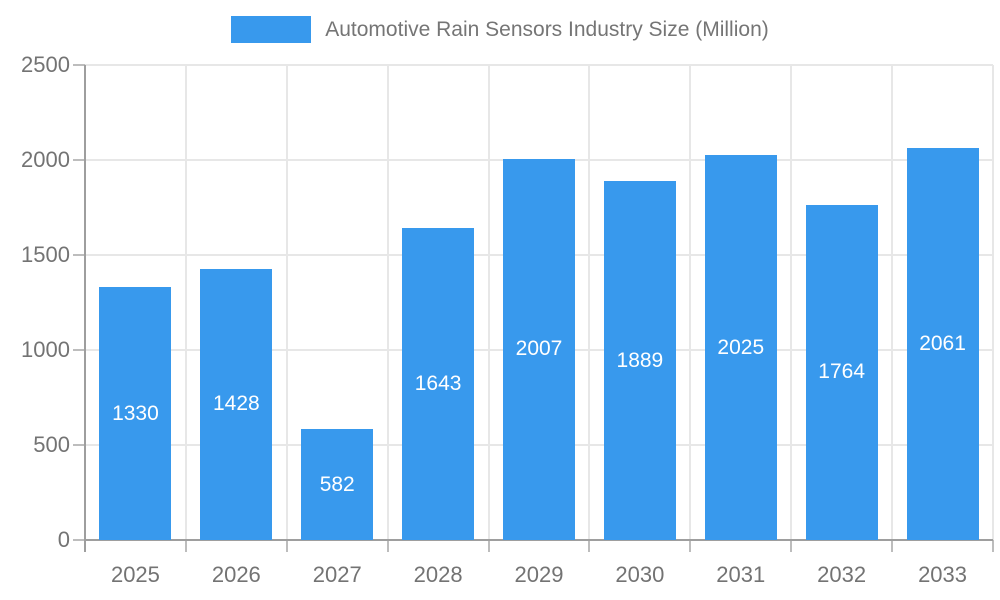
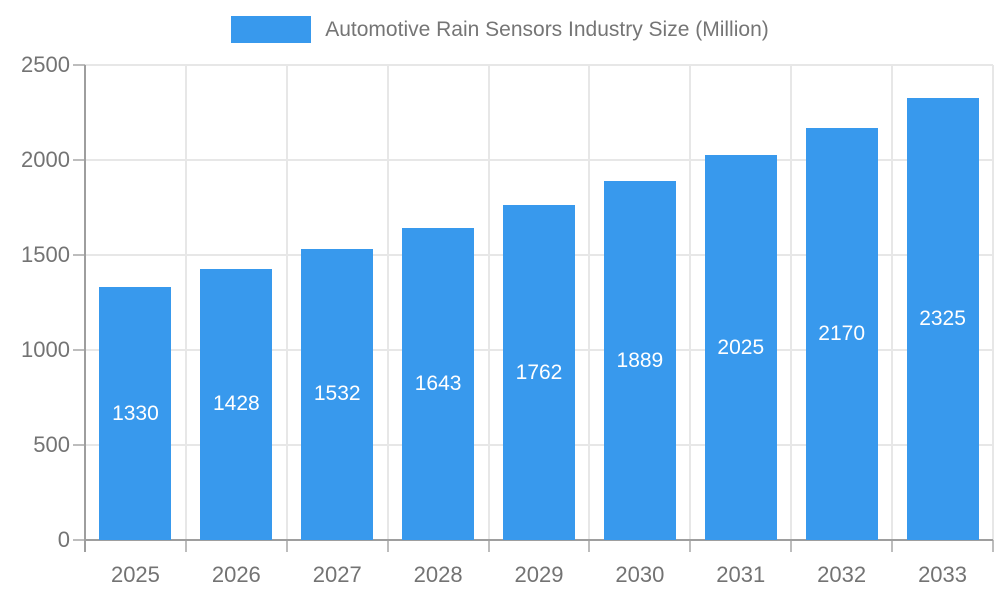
2027: 582 -> 1532
2029: 2007 -> 1762
2032: 1764 -> 2170
2033: 2061 -> 2325
